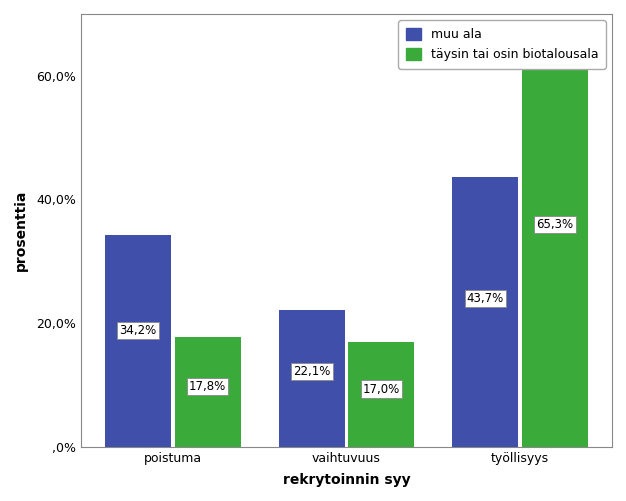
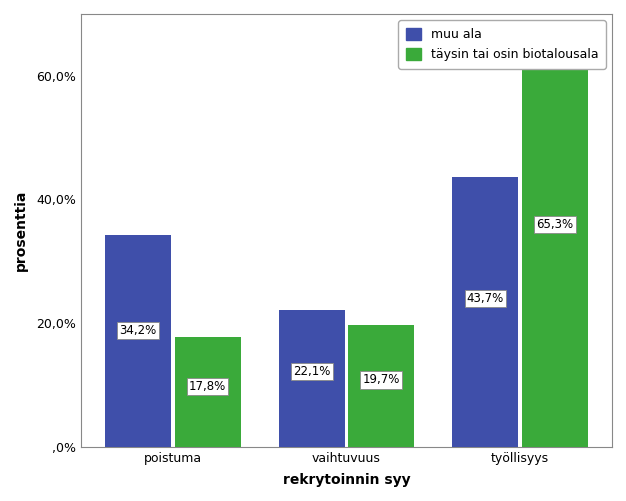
täysin tai osin biotalousala/vaihtuvuus: 17,0% -> 19,7%
